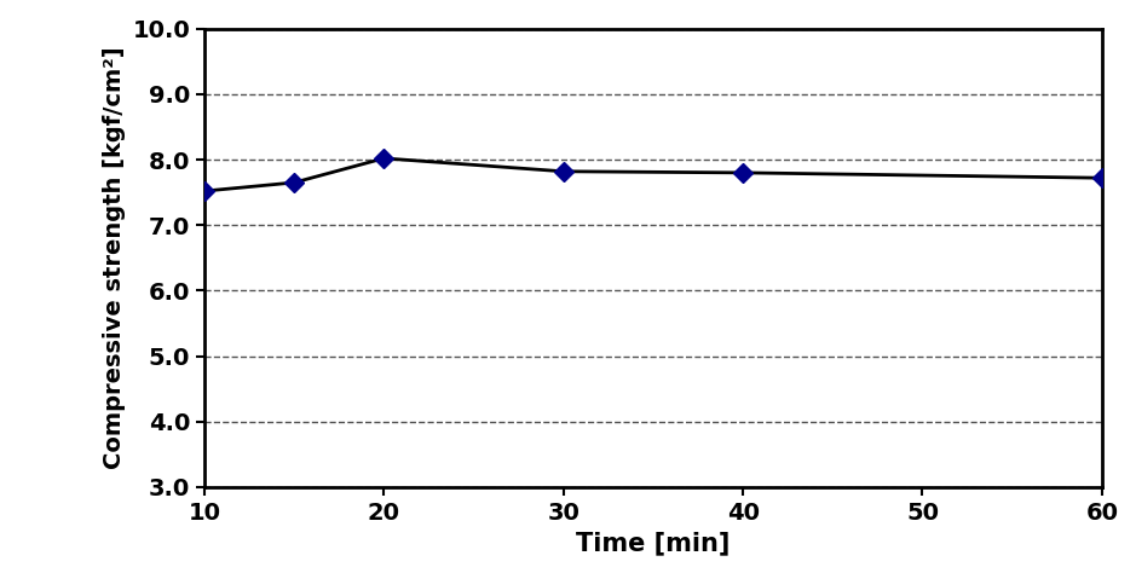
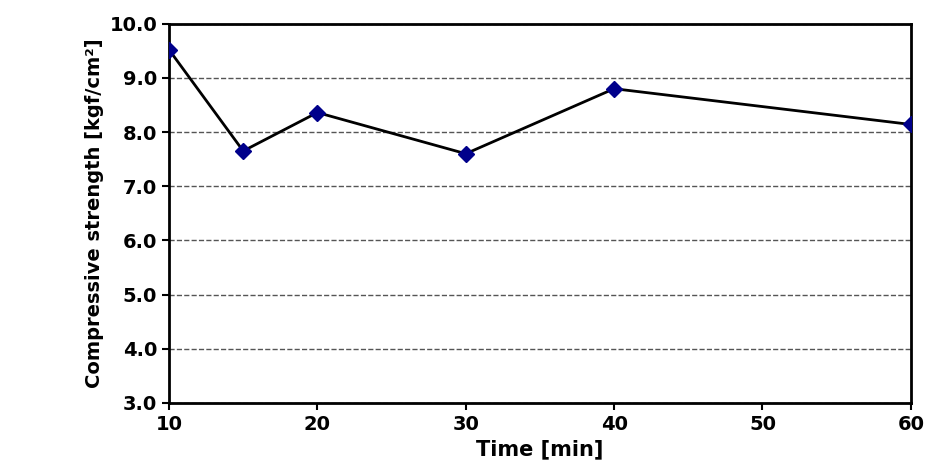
10: 7.52 -> 9.52
20: 8.02 -> 8.36
30: 7.82 -> 7.60
40: 7.80 -> 8.80
60: 7.72 -> 8.14
